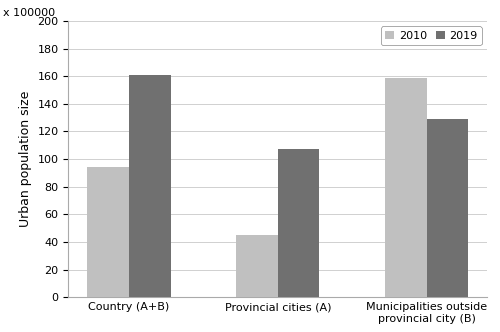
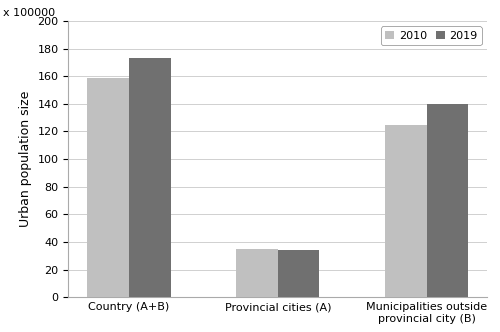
2010/Country (A+B): 94 -> 159
2019/Country (A+B): 161 -> 173
2010/Provincial cities (A): 45 -> 35
2019/Provincial cities (A): 107 -> 34
2010/Municipalities outside provincial city (B): 159 -> 125
2019/Municipalities outside provincial city (B): 129 -> 140
